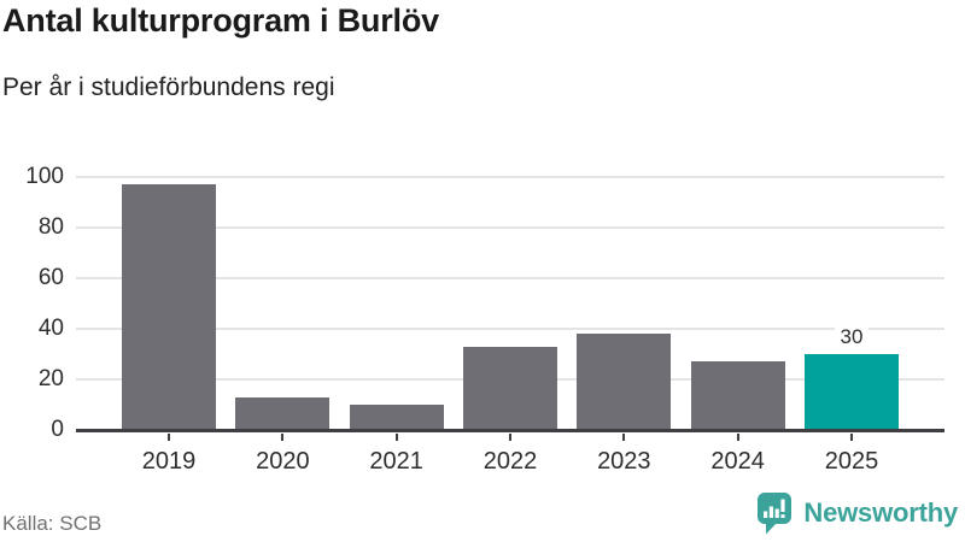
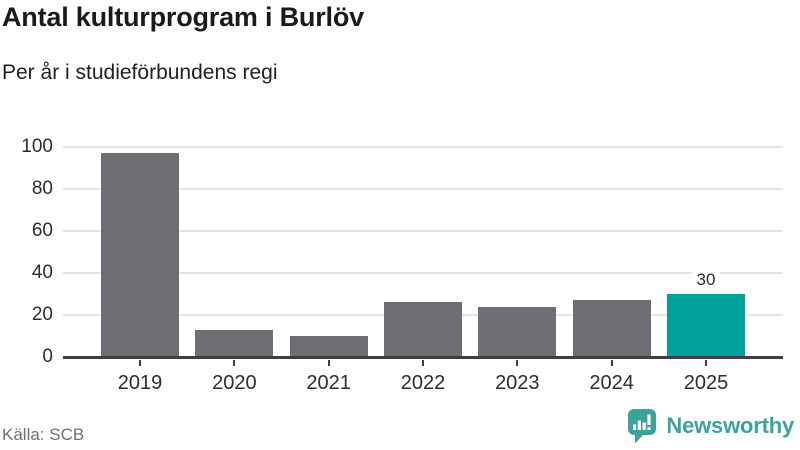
2022: 33 -> 26
2023: 38 -> 24
